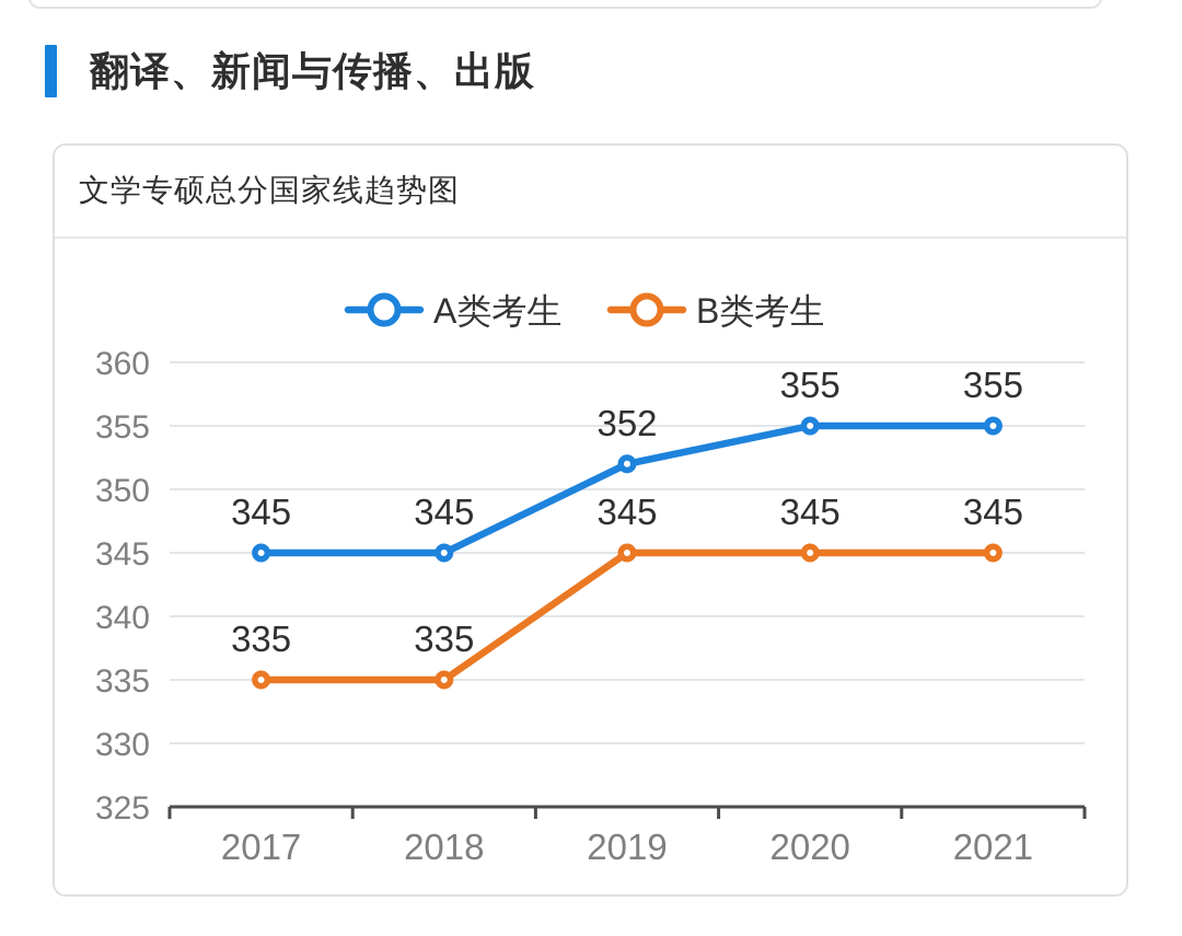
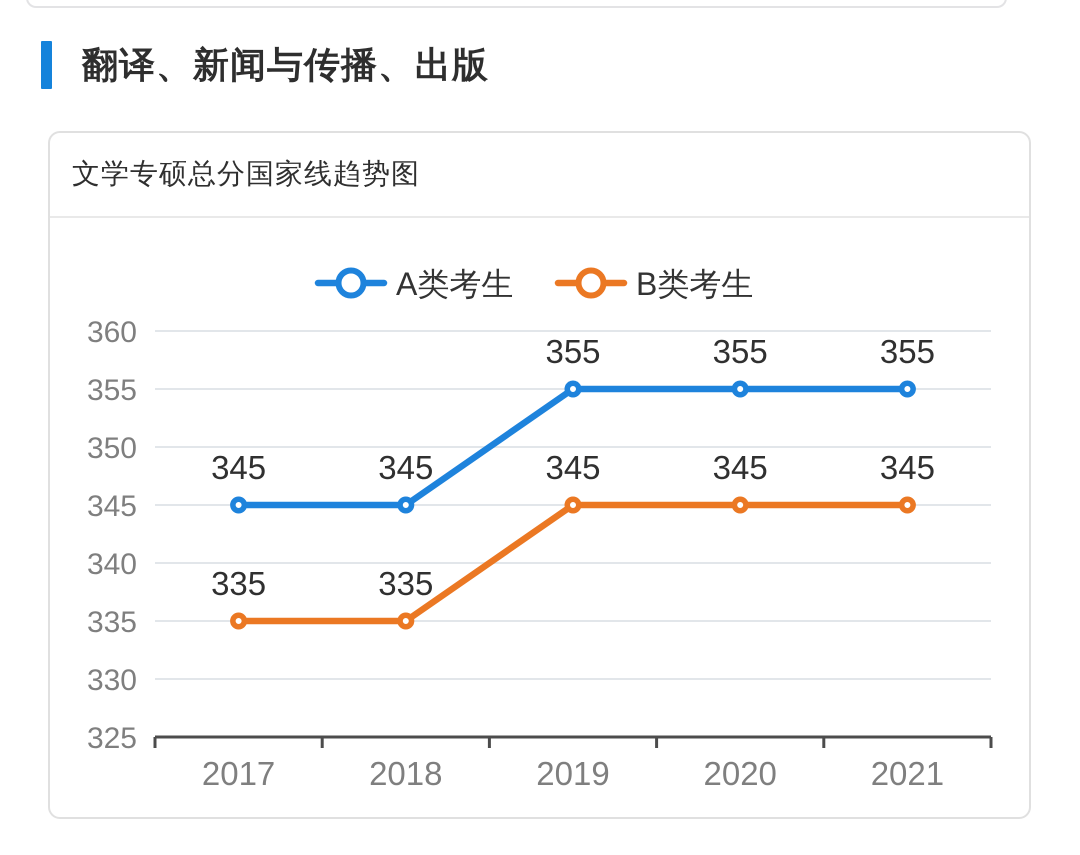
A类考生/2019: 352 -> 355
